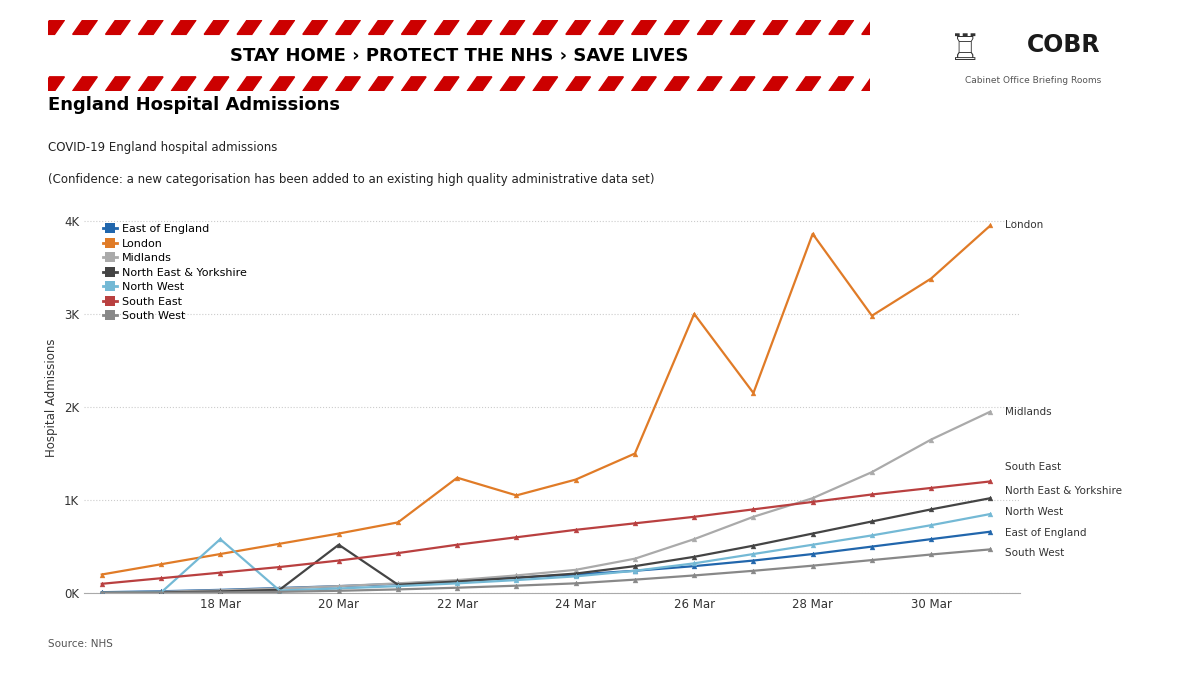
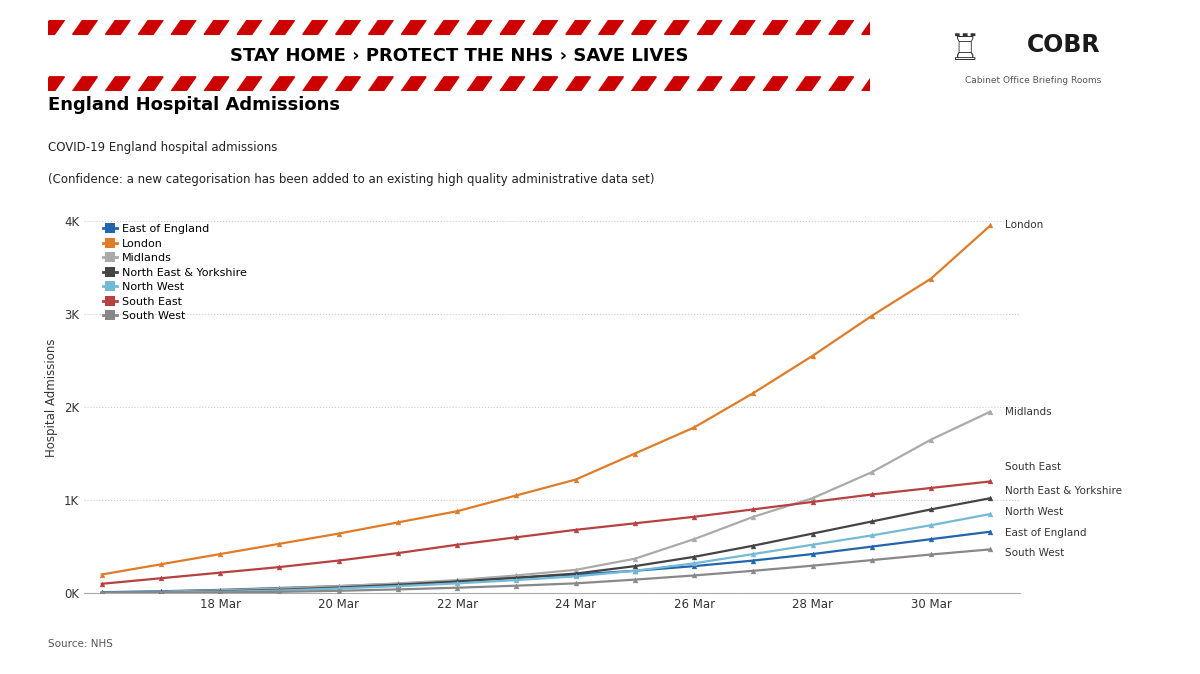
North West/18 Mar: 0.58K -> 0.01K
North East & Yorkshire/20 Mar: 0.52K -> 0.06K
London/22 Mar: 1.24K -> 0.88K
London/26 Mar: 3.00K -> 1.78K
London/28 Mar: 3.86K -> 2.55K
